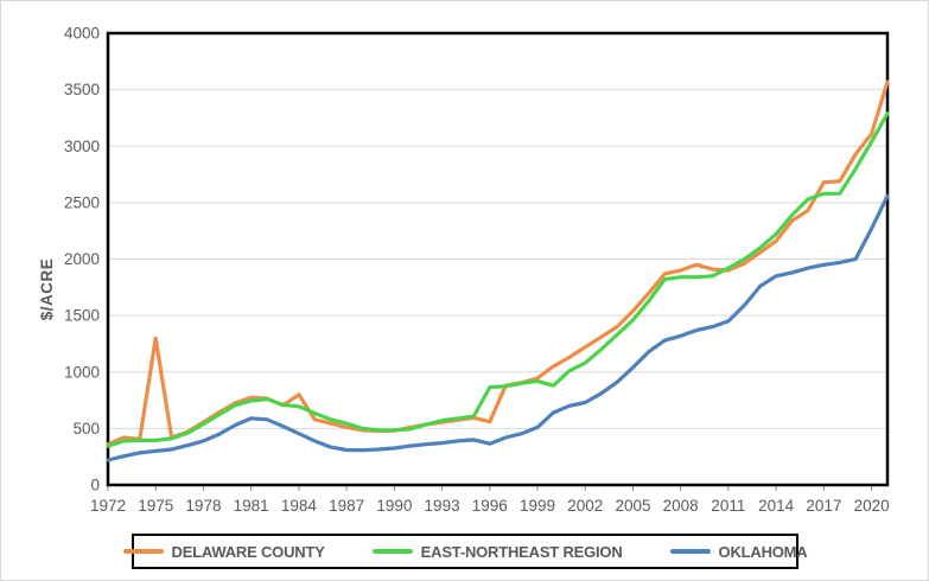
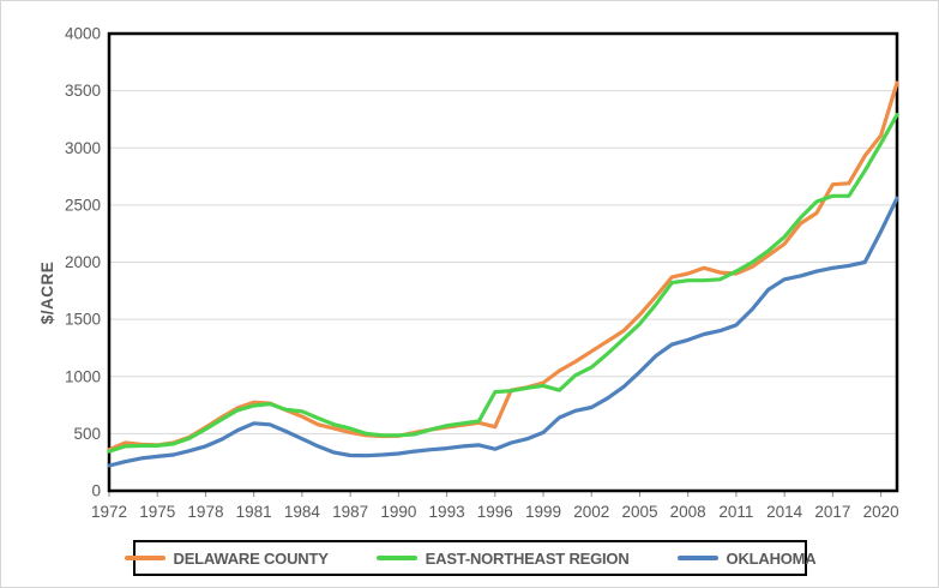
DELAWARE COUNTY/1975: 1300 -> 400
DELAWARE COUNTY/1984: 800 -> 600
